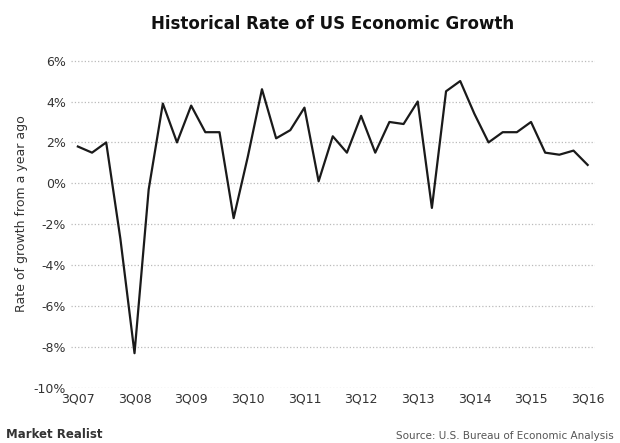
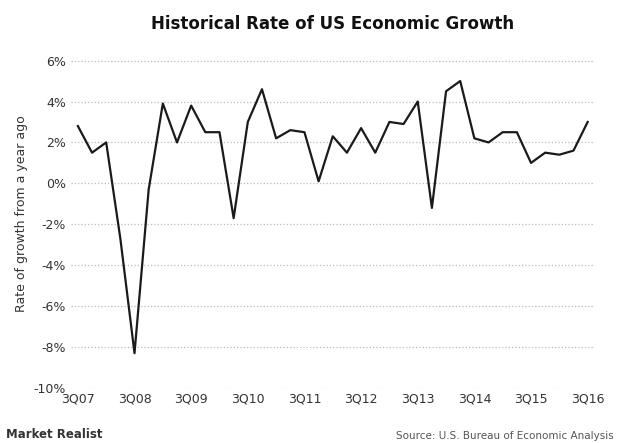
3Q07: 1.8% -> 2.8%
3Q10: 1.3% -> 3.0%
3Q11: 3.7% -> 2.5%
3Q12: 3.3% -> 2.7%
3Q14: 3.4% -> 2.2%
3Q15: 3.0% -> 1.0%
3Q16: 0.9% -> 3.0%
